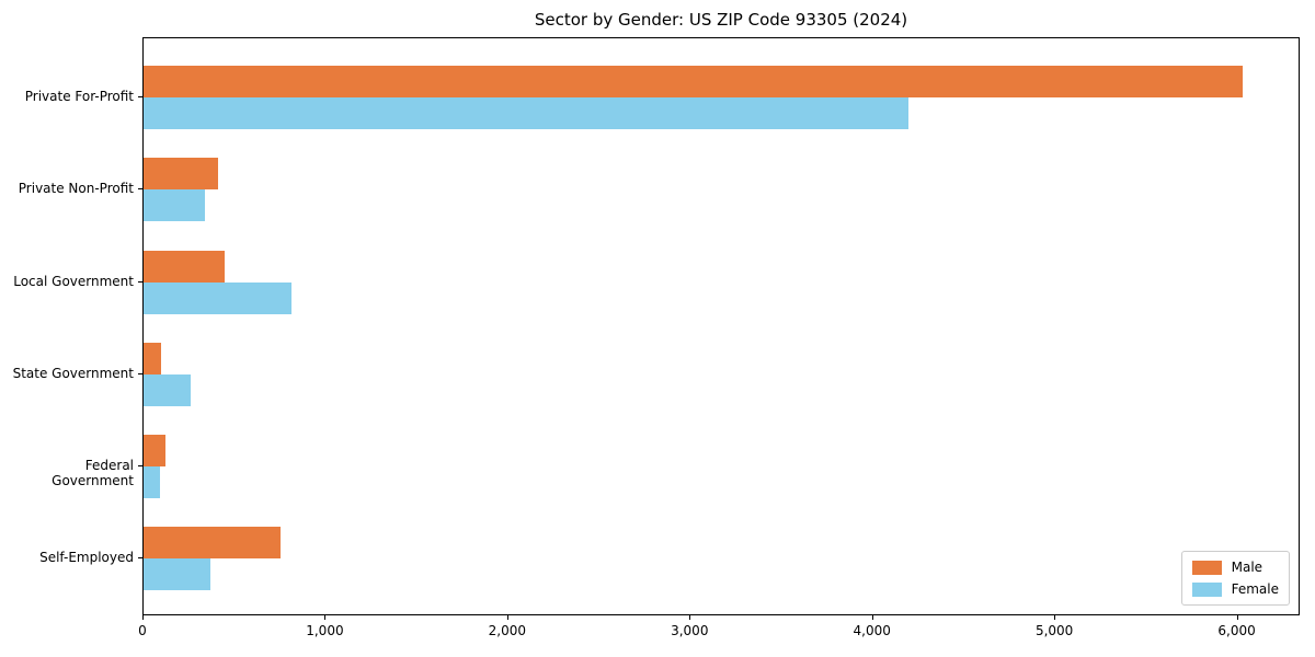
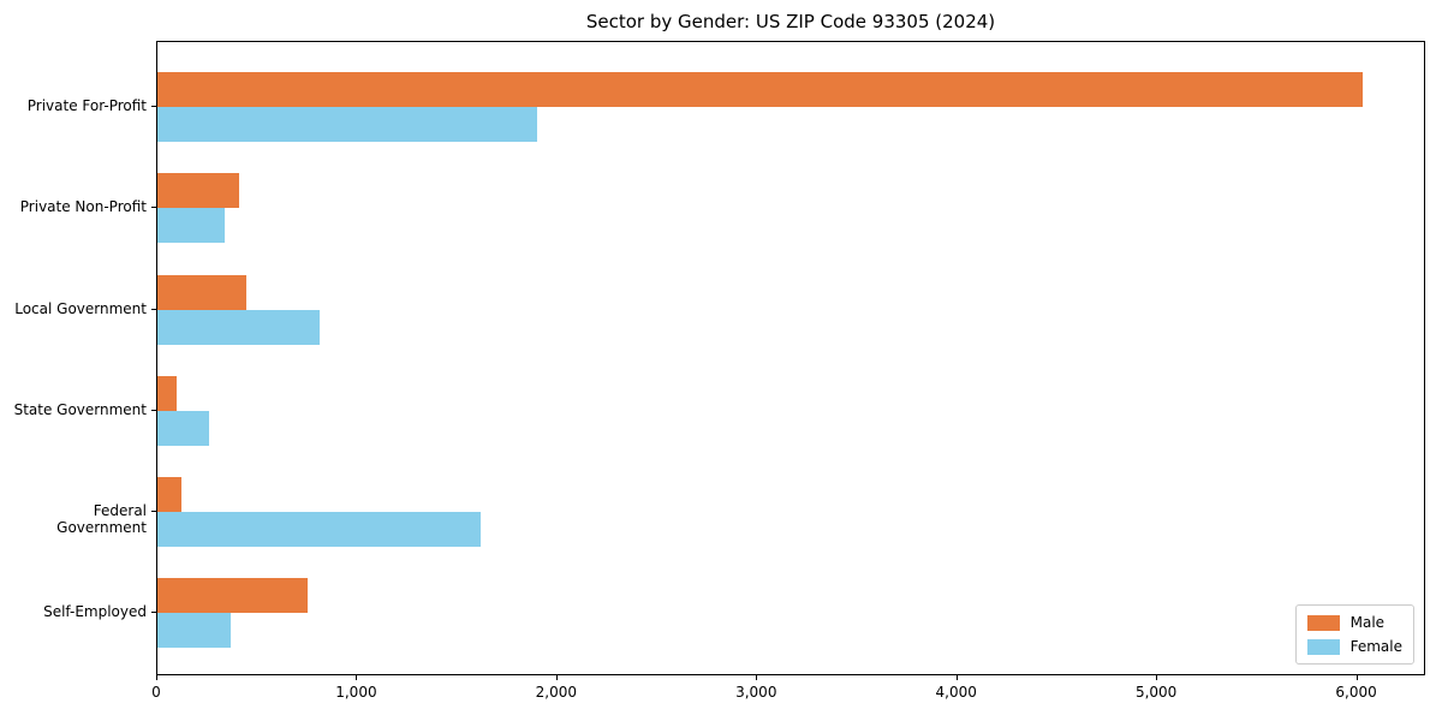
Female/Private For-Profit: 4200 -> 1900
Female/Federal Government: 90 -> 1620
